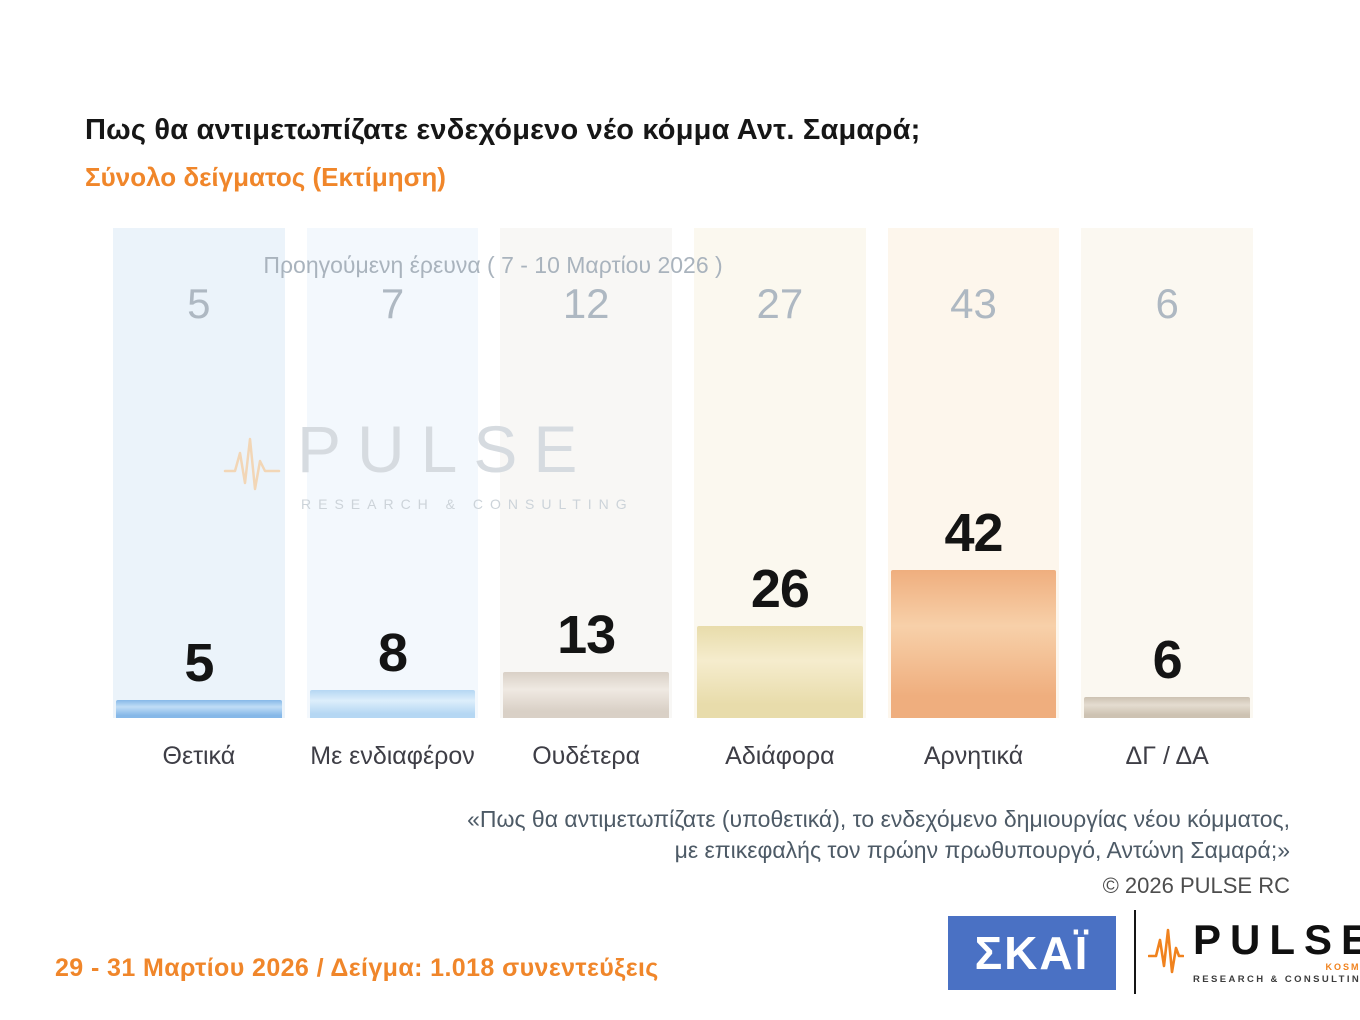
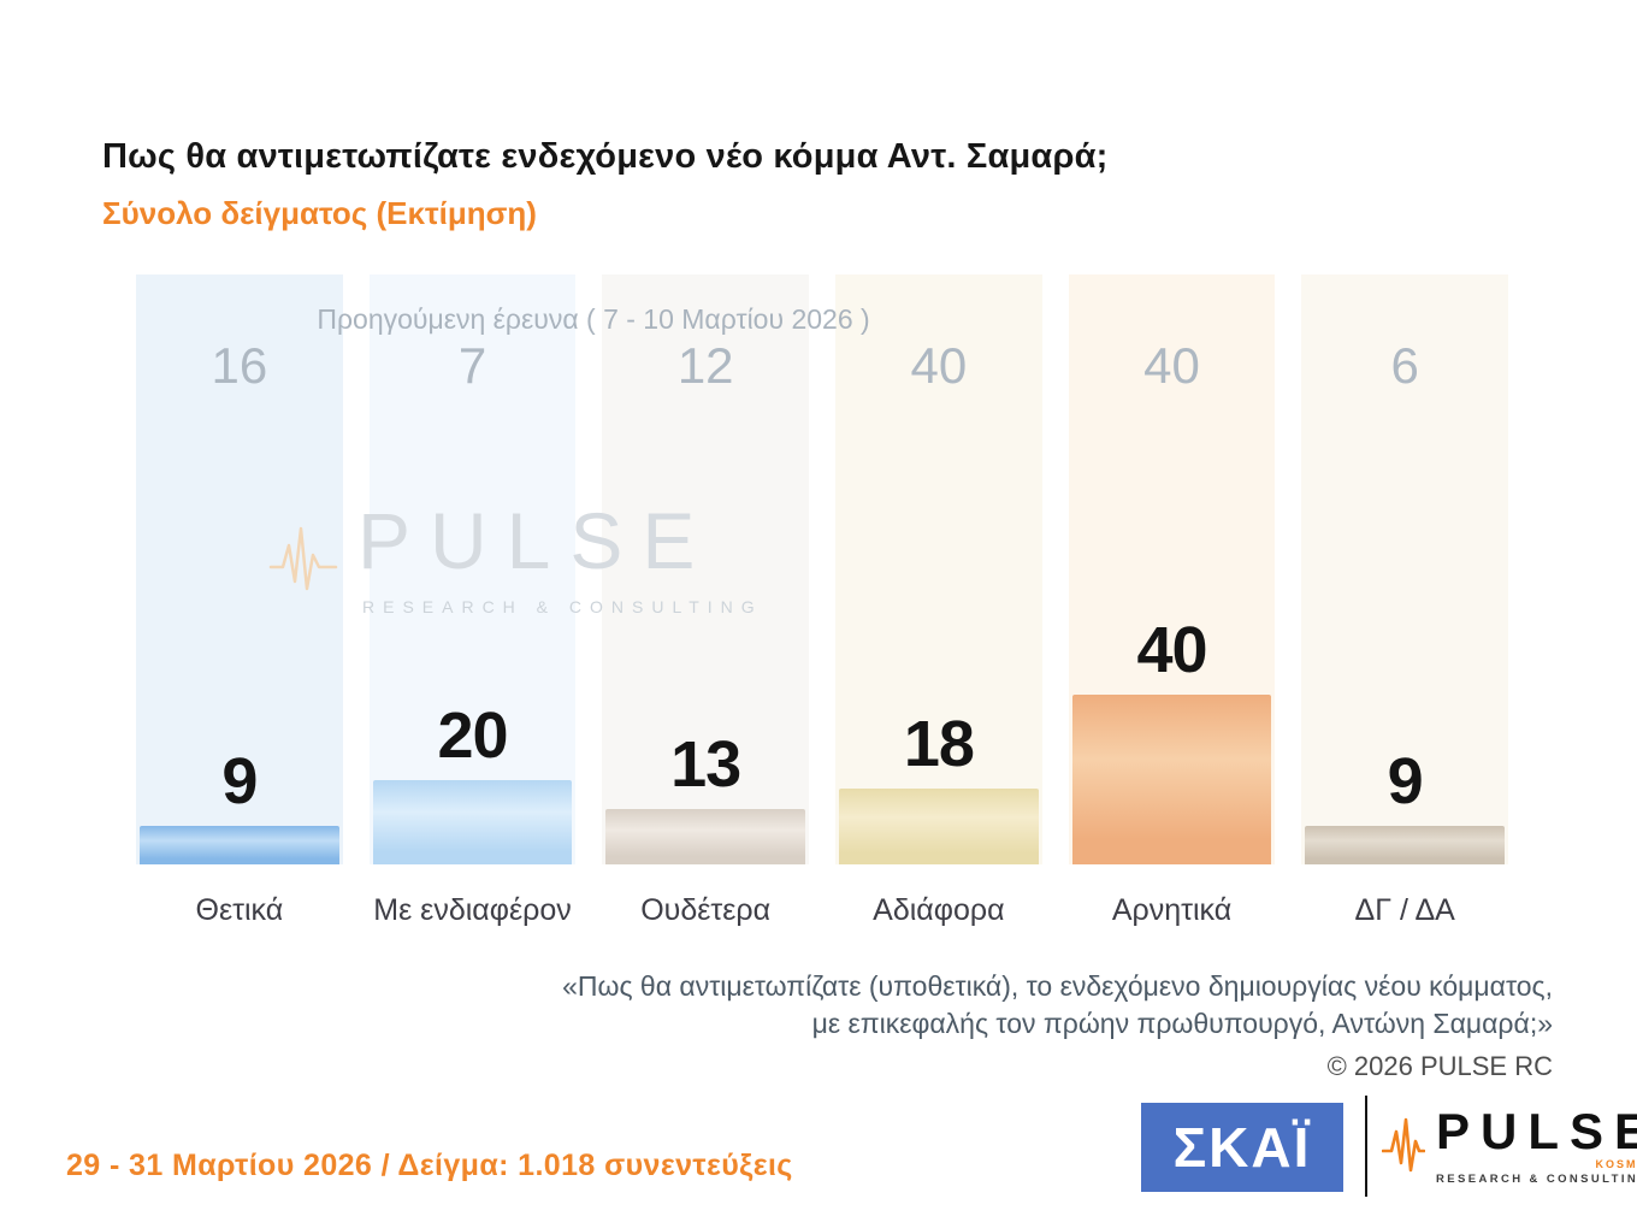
Προηγούμενη έρευνα ( 7 - 10 Μαρτίου 2026 )/Θετικά: 5 -> 16
Σύνολο δείγματος (Εκτίμηση)/Θετικά: 5 -> 9
Σύνολο δείγματος (Εκτίμηση)/Με ενδιαφέρον: 8 -> 20
Προηγούμενη έρευνα ( 7 - 10 Μαρτίου 2026 )/Αδιάφορα: 27 -> 40
Σύνολο δείγματος (Εκτίμηση)/Αδιάφορα: 26 -> 18
Προηγούμενη έρευνα ( 7 - 10 Μαρτίου 2026 )/Αρνητικά: 43 -> 40
Σύνολο δείγματος (Εκτίμηση)/Αρνητικά: 42 -> 40
Σύνολο δείγματος (Εκτίμηση)/ΔΓ / ΔΑ: 6 -> 9
